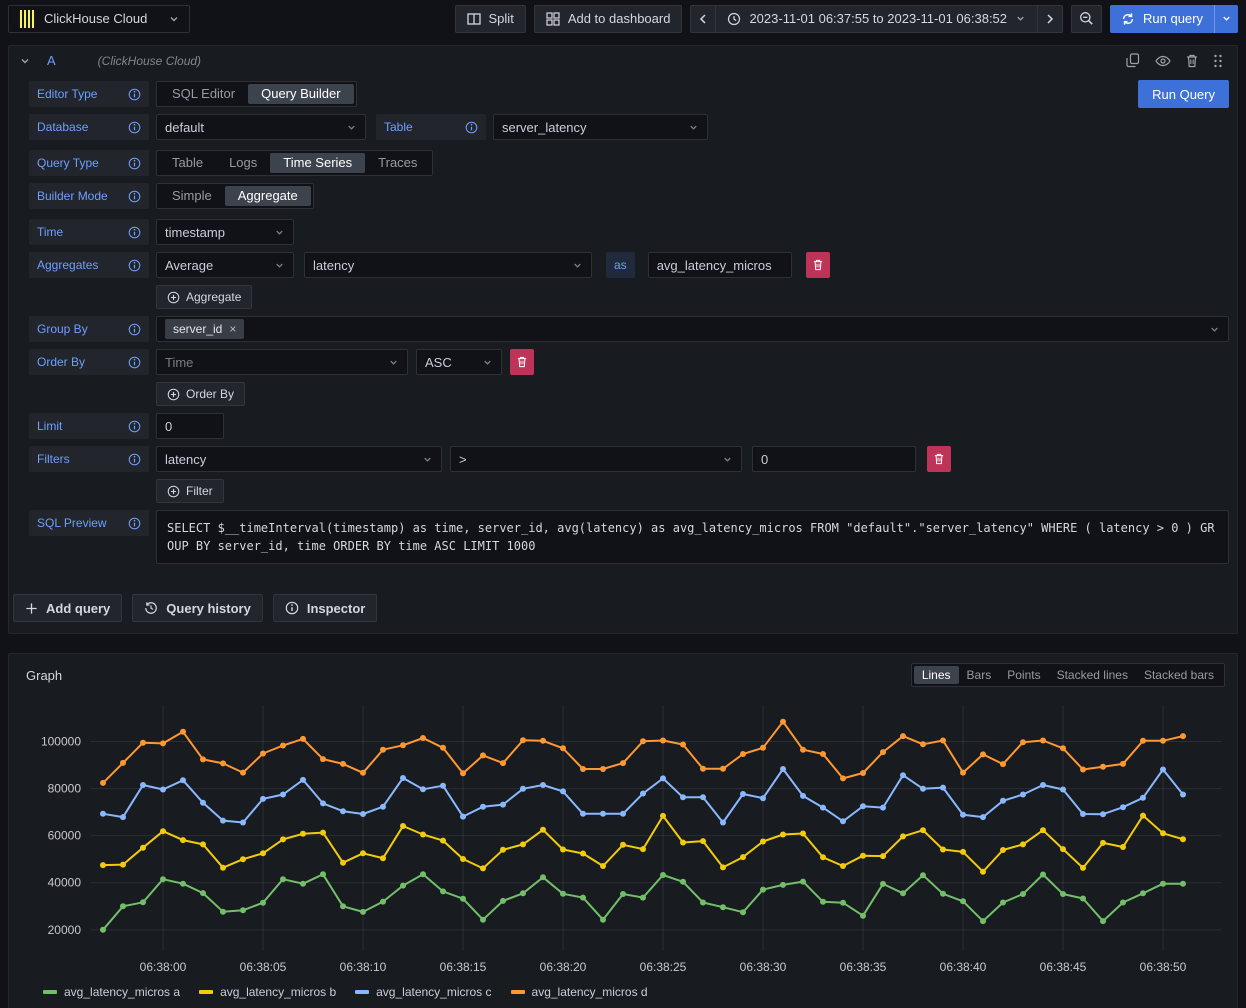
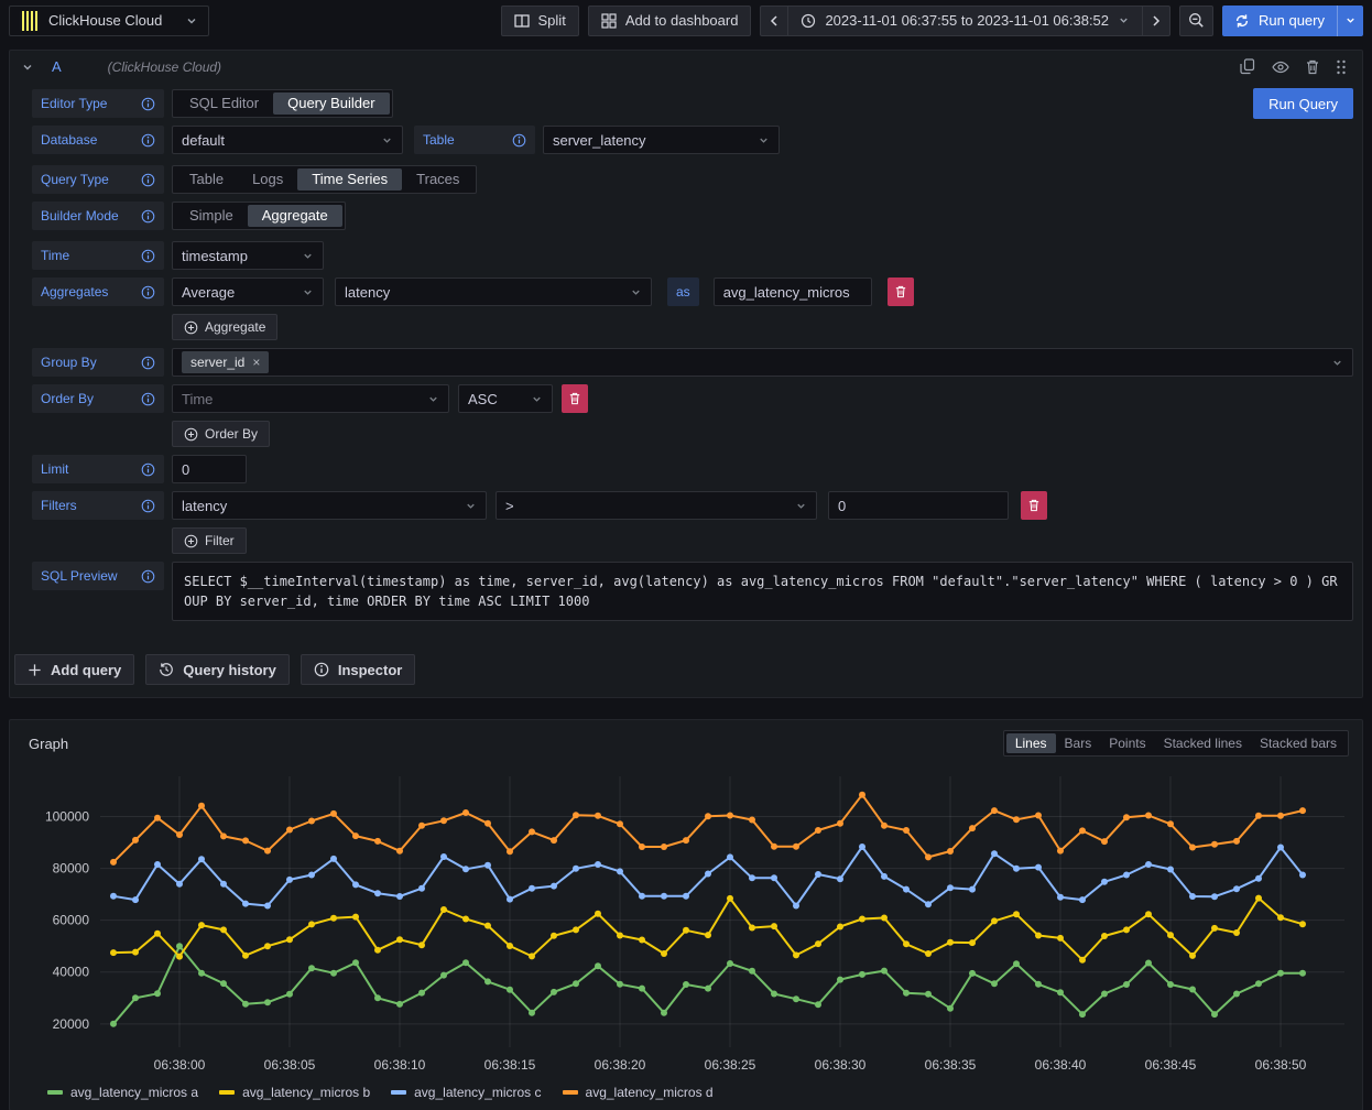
avg_latency_micros a/0: 42000 -> 50000
avg_latency_micros b/0: 62000 -> 46000
avg_latency_micros c/0: 80000 -> 74000
avg_latency_micros d/0: 99000 -> 93000
